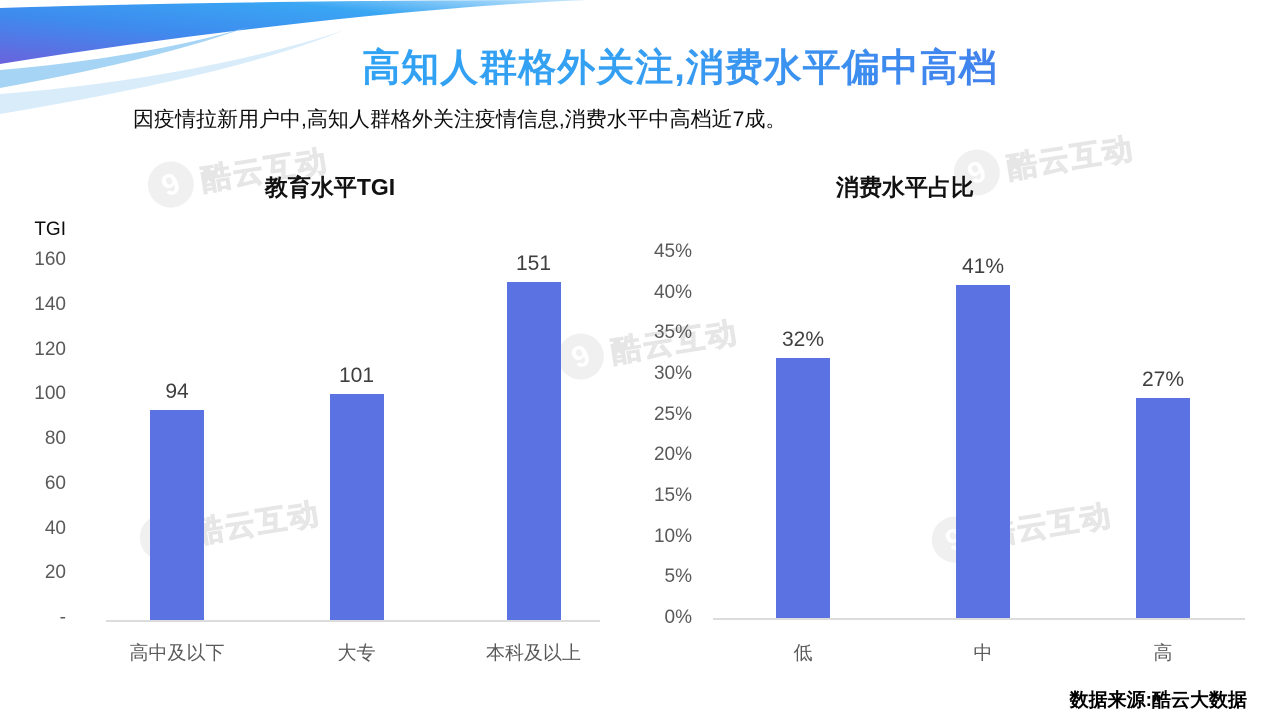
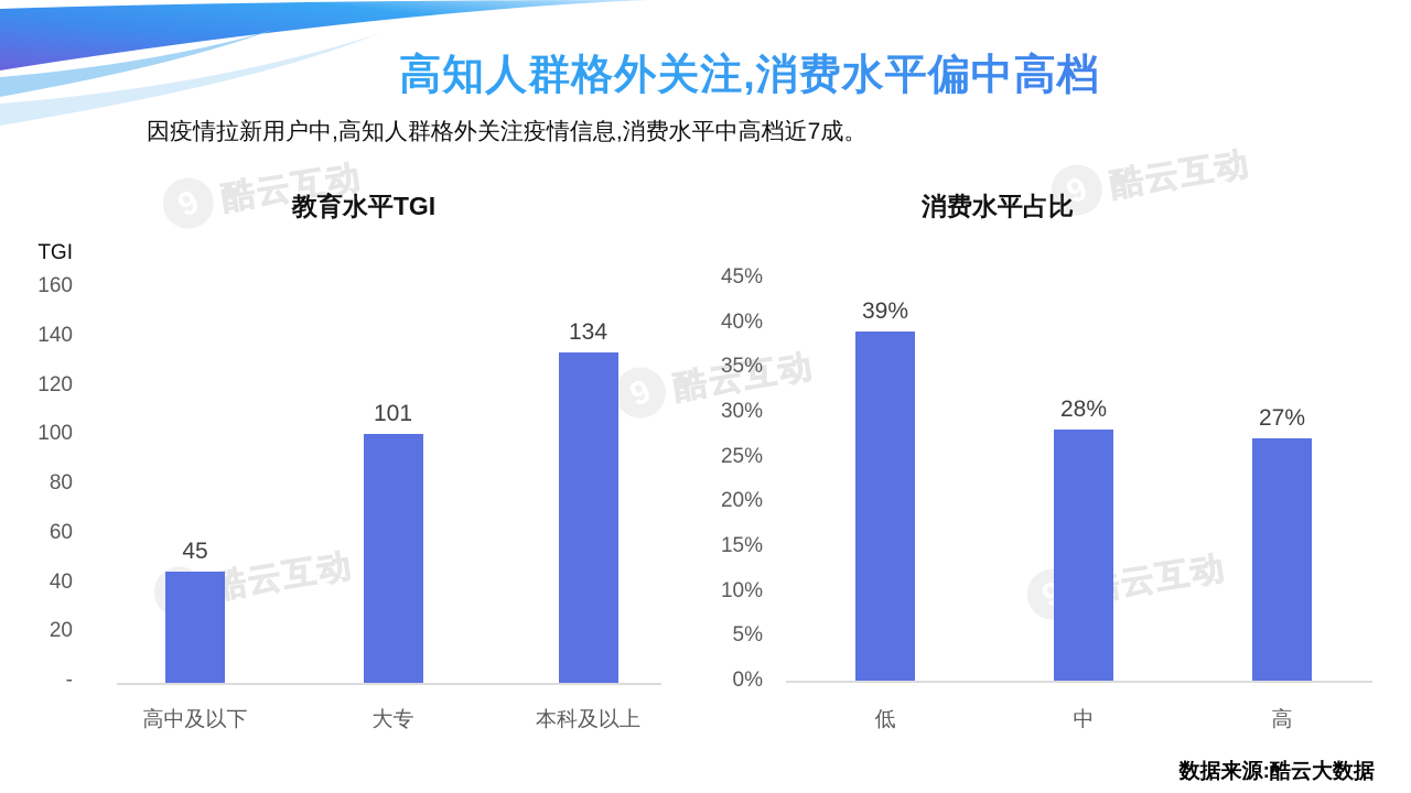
教育水平TGI/高中及以下: 94 -> 45
教育水平TGI/本科及以上: 151 -> 134
消费水平占比/低: 32% -> 39%
消费水平占比/中: 41% -> 28%
